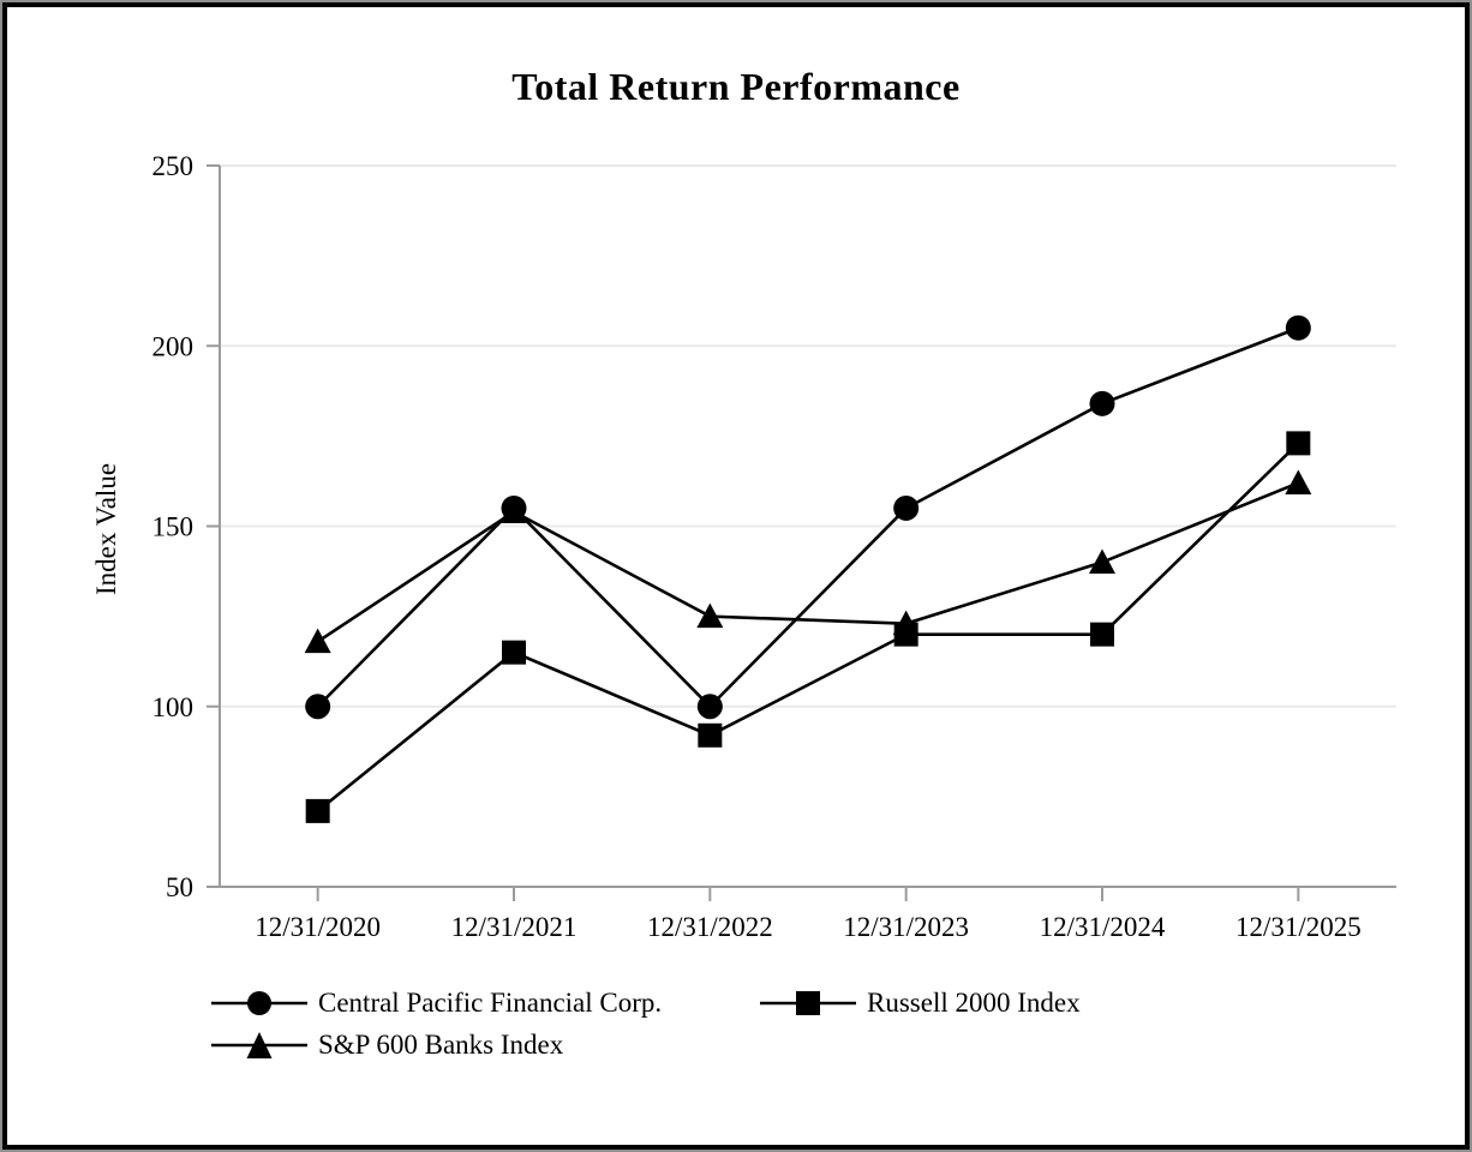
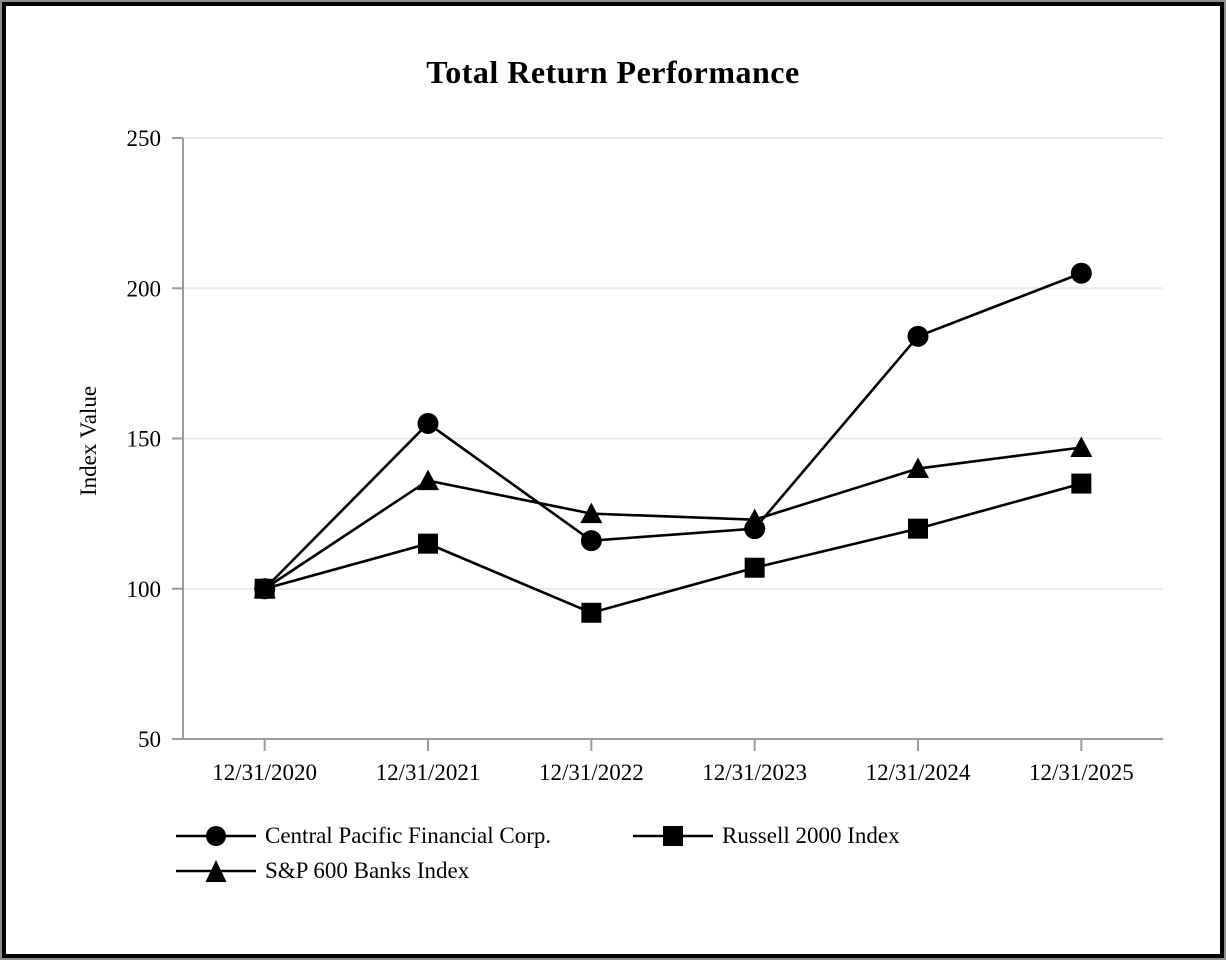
Russell 2000 Index/12/31/2020: 71 -> 100
S&P 600 Banks Index/12/31/2020: 118 -> 100
S&P 600 Banks Index/12/31/2021: 154 -> 136
Central Pacific Financial Corp./12/31/2022: 100 -> 116
Central Pacific Financial Corp./12/31/2023: 155 -> 120
Russell 2000 Index/12/31/2023: 120 -> 107
Russell 2000 Index/12/31/2025: 173 -> 135
S&P 600 Banks Index/12/31/2025: 162 -> 147
